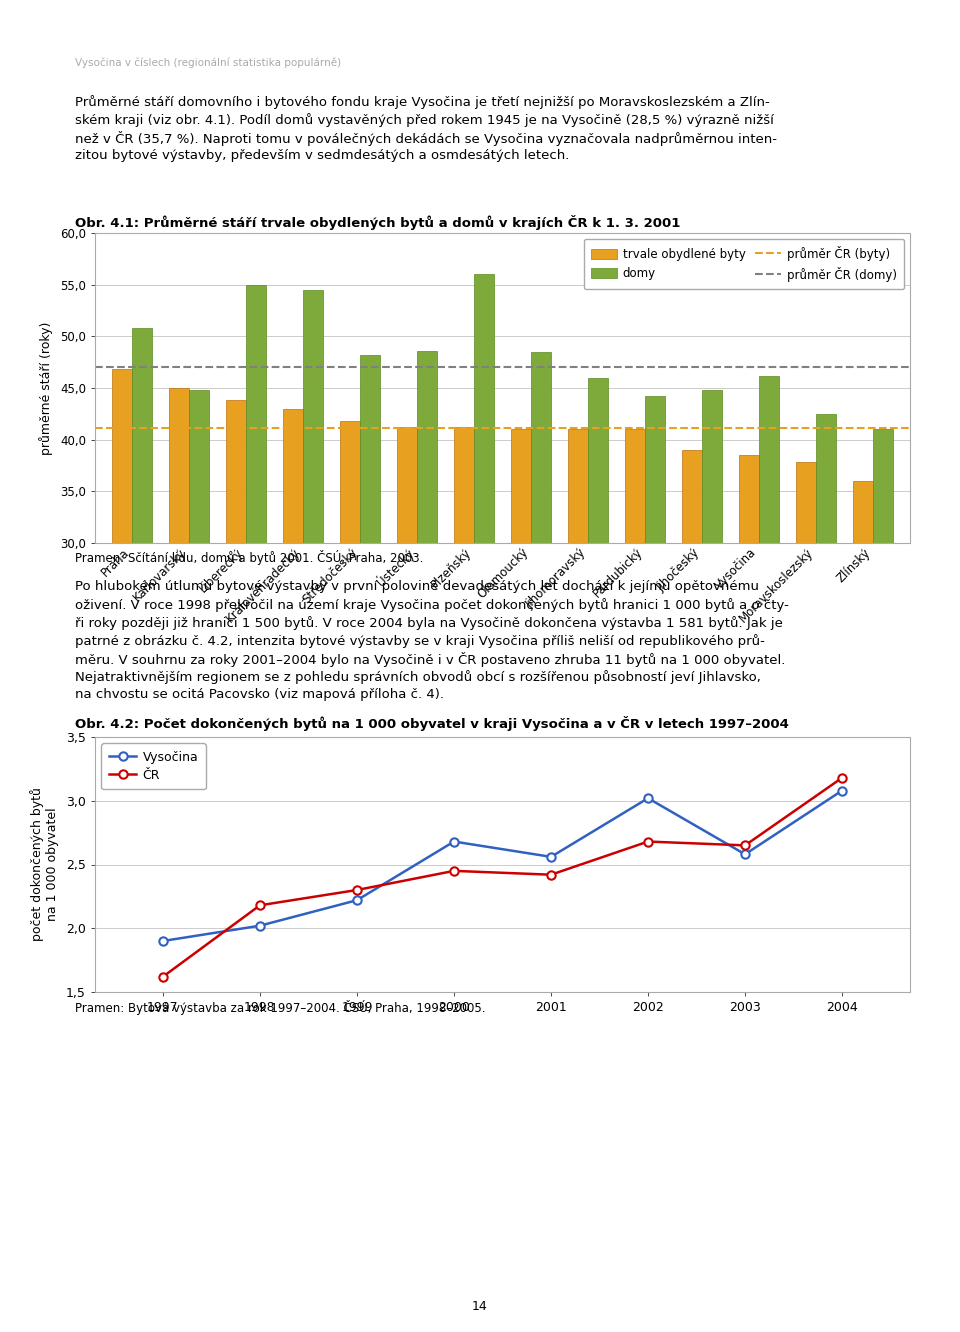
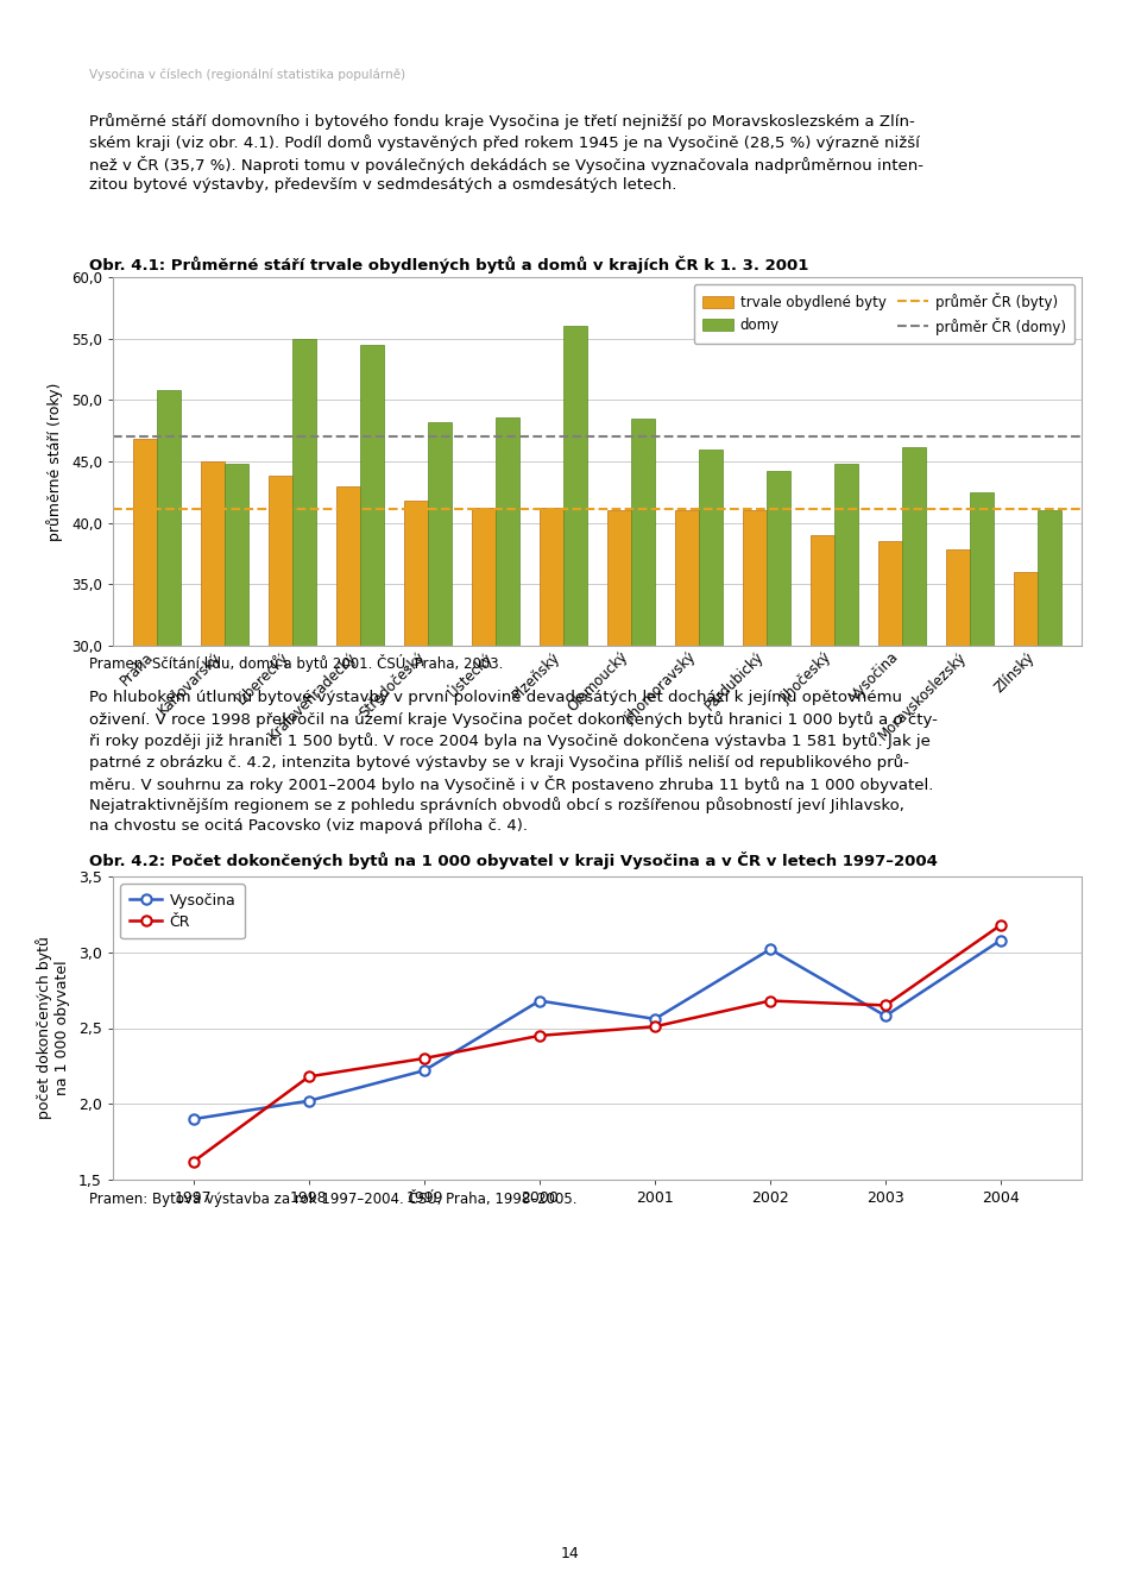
ČR/2001: 2,42 -> 2,51
